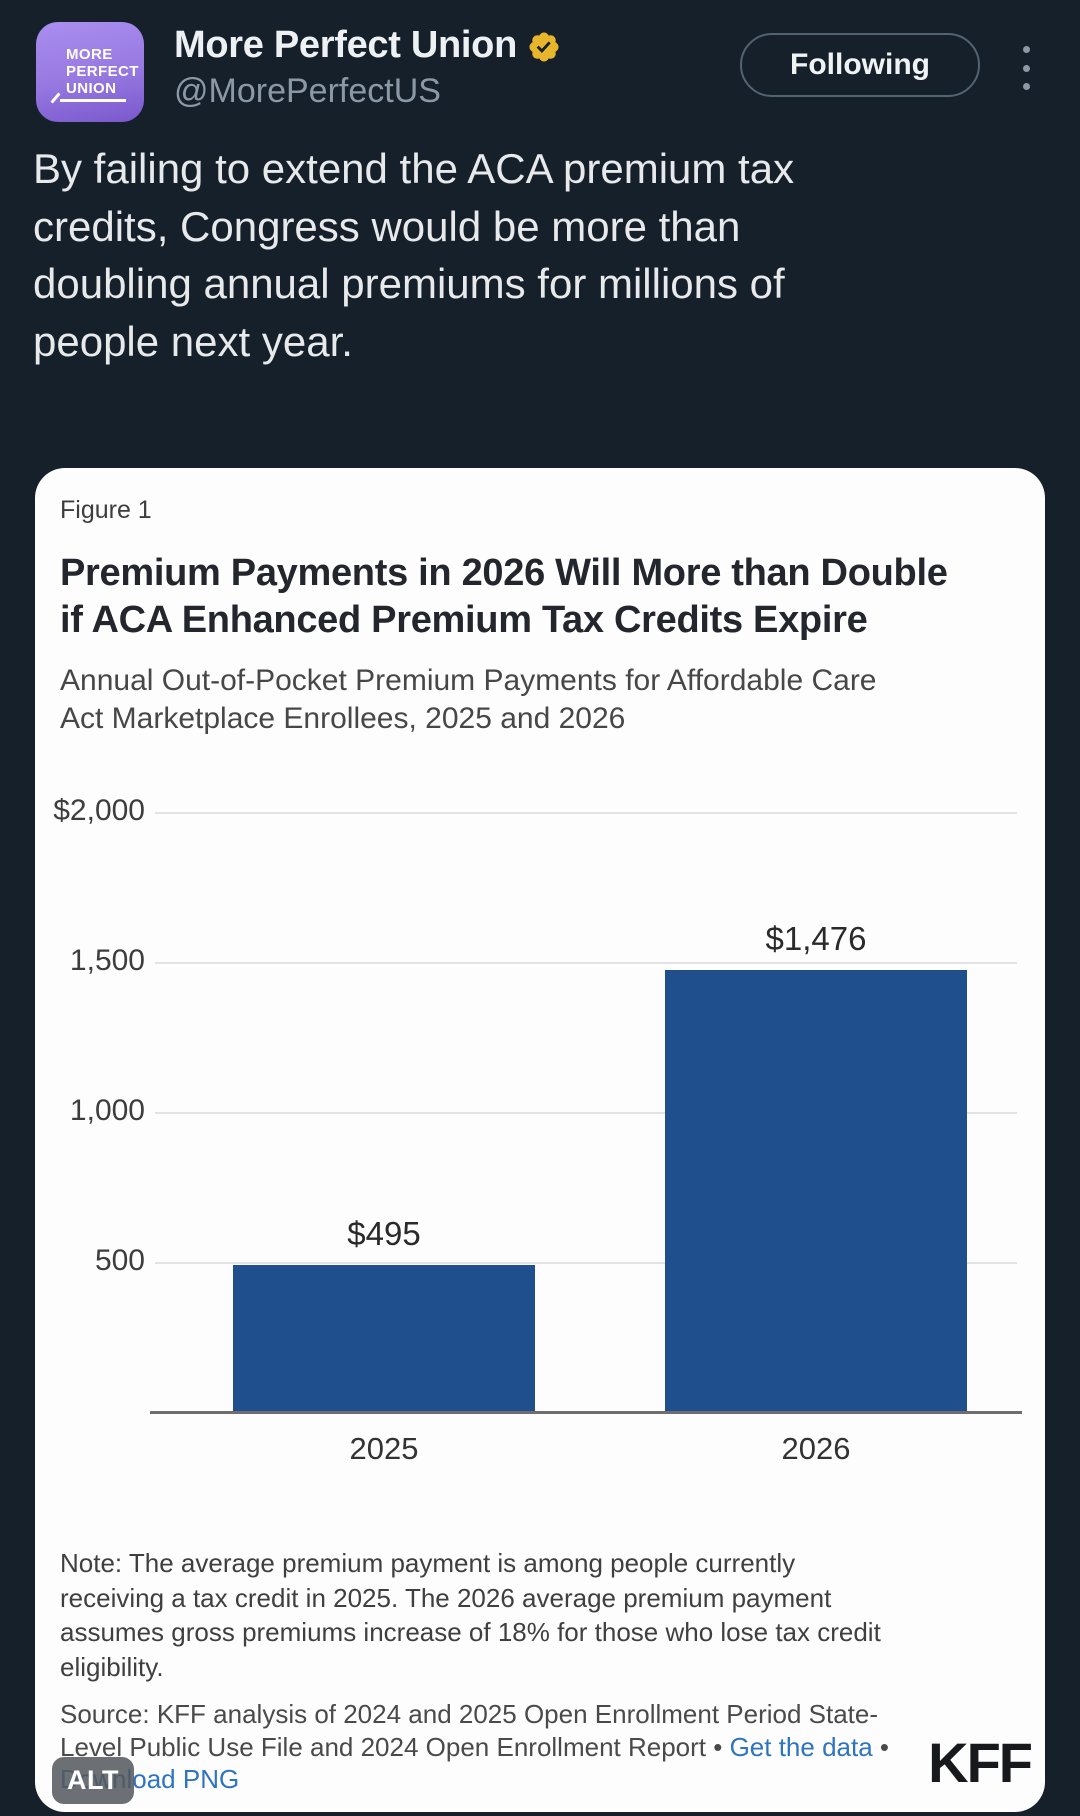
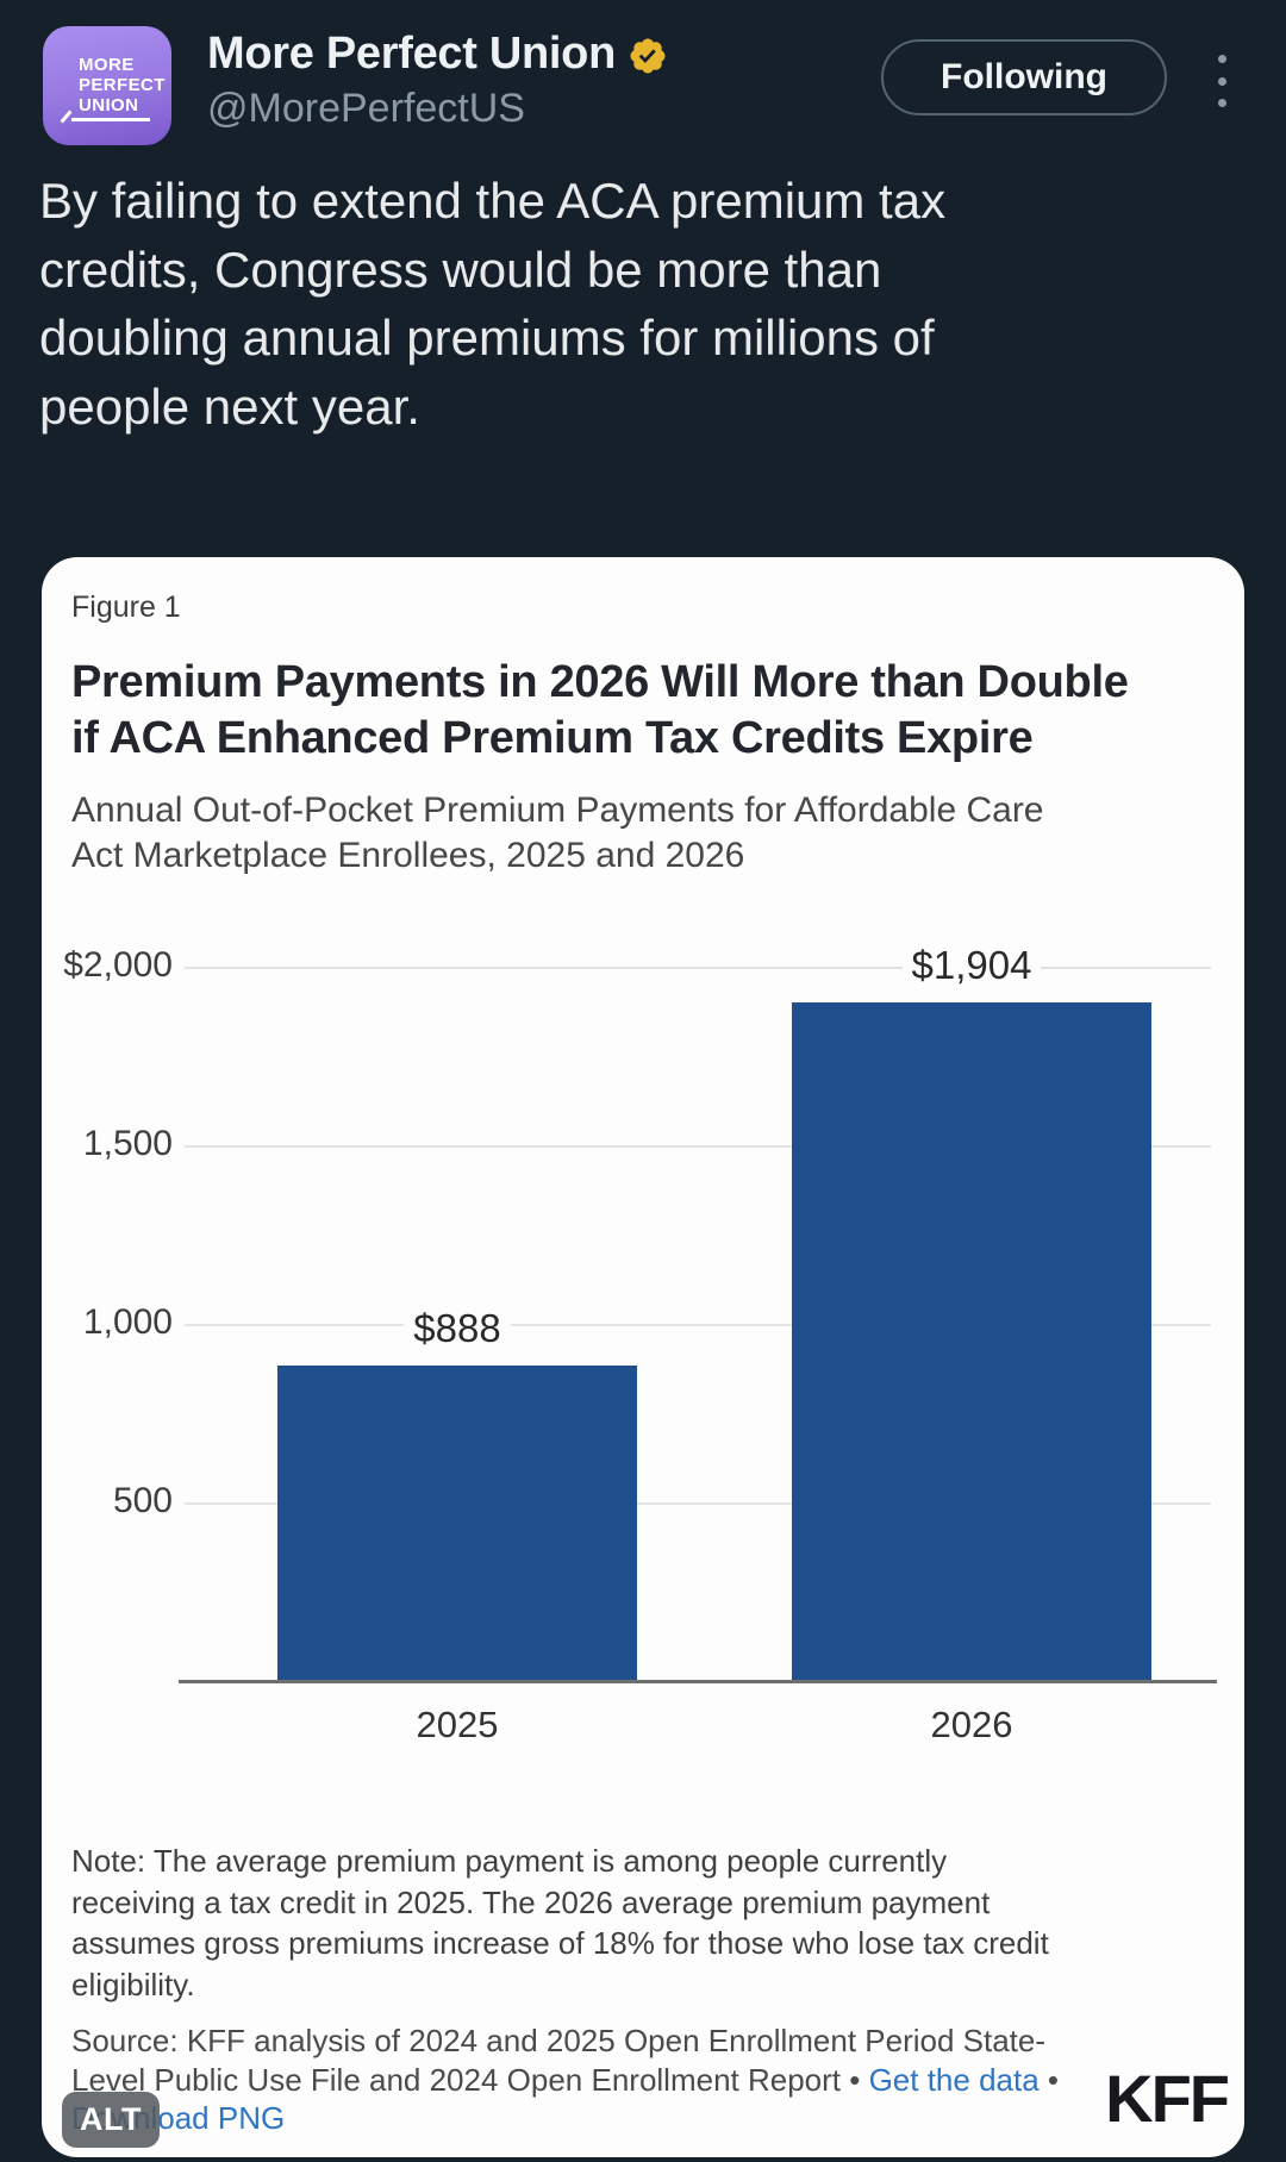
2025: $495 -> $888
2026: $1,476 -> $1,904
